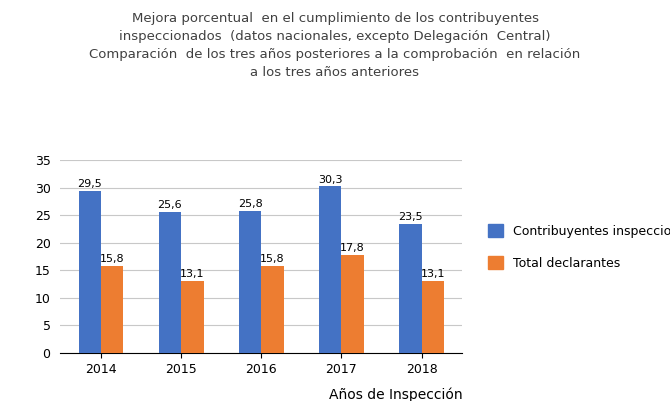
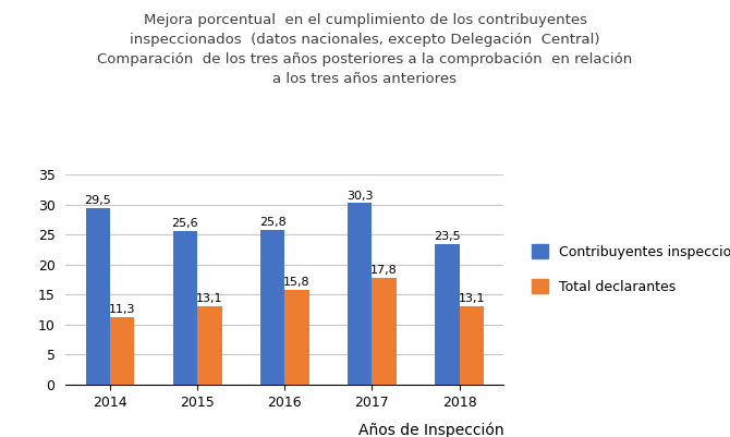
Total declarantes/2014: 15,8 -> 11,3
